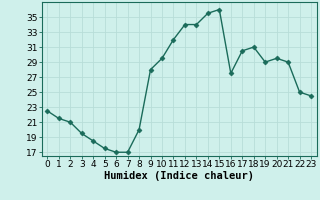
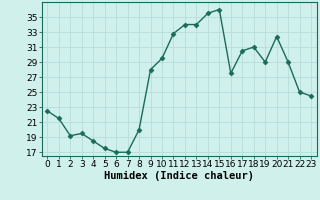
2: 21.0 -> 19.2
11: 32.0 -> 32.8
20: 29.5 -> 32.4
